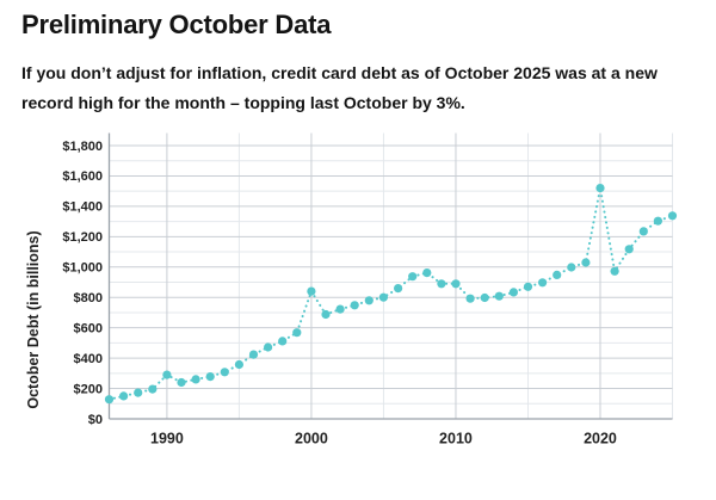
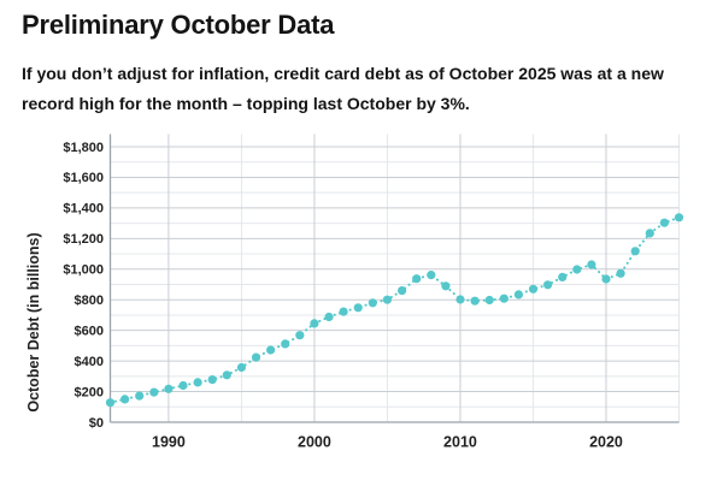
1990: $290 -> $220
2000: $840 -> $640
2010: $890 -> $800
2020: $1520 -> $940
